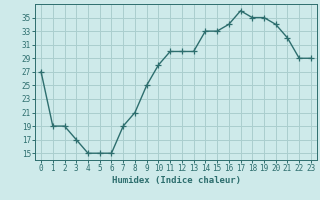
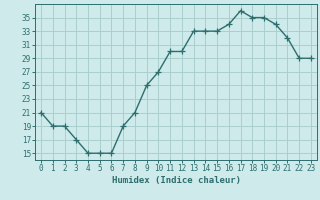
0: 27 -> 21
10: 28 -> 27
13: 30 -> 33
